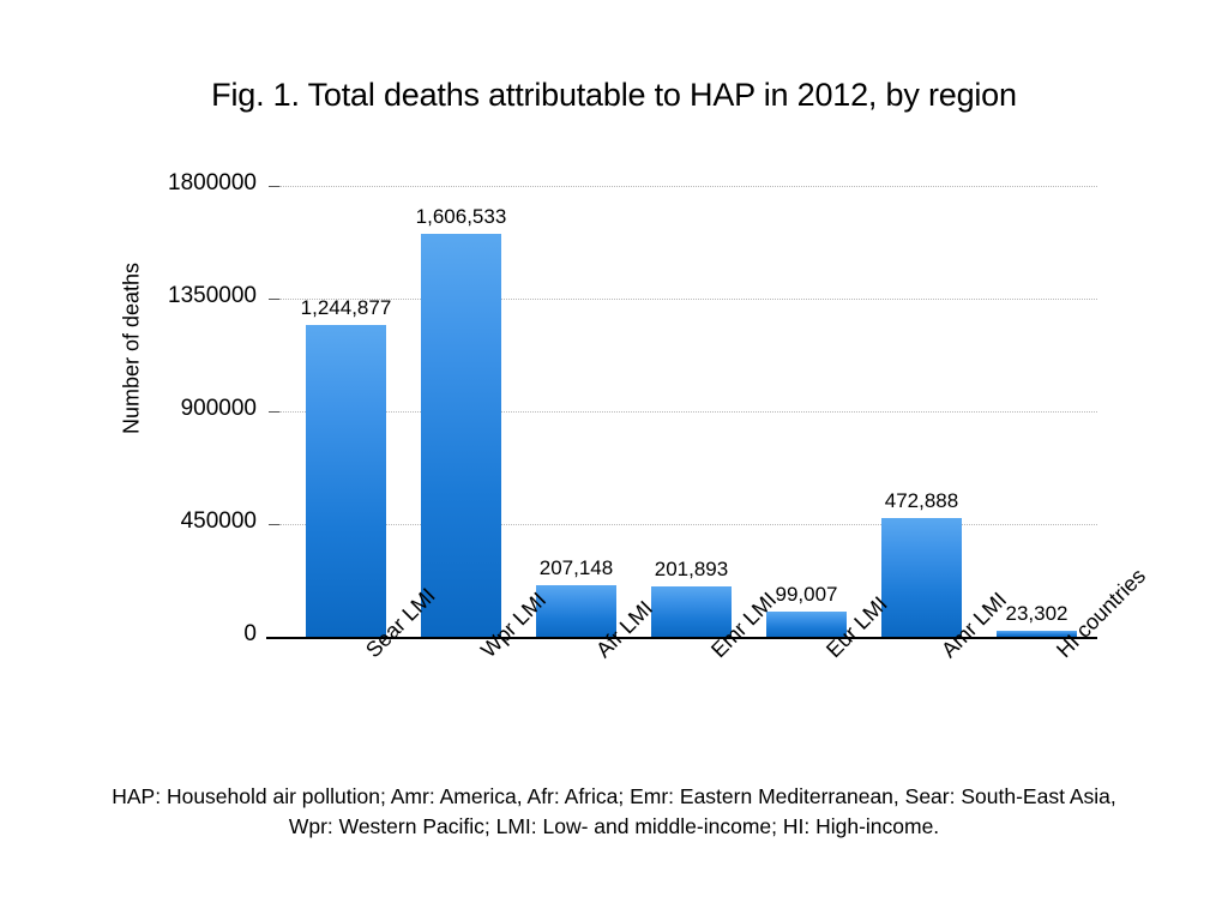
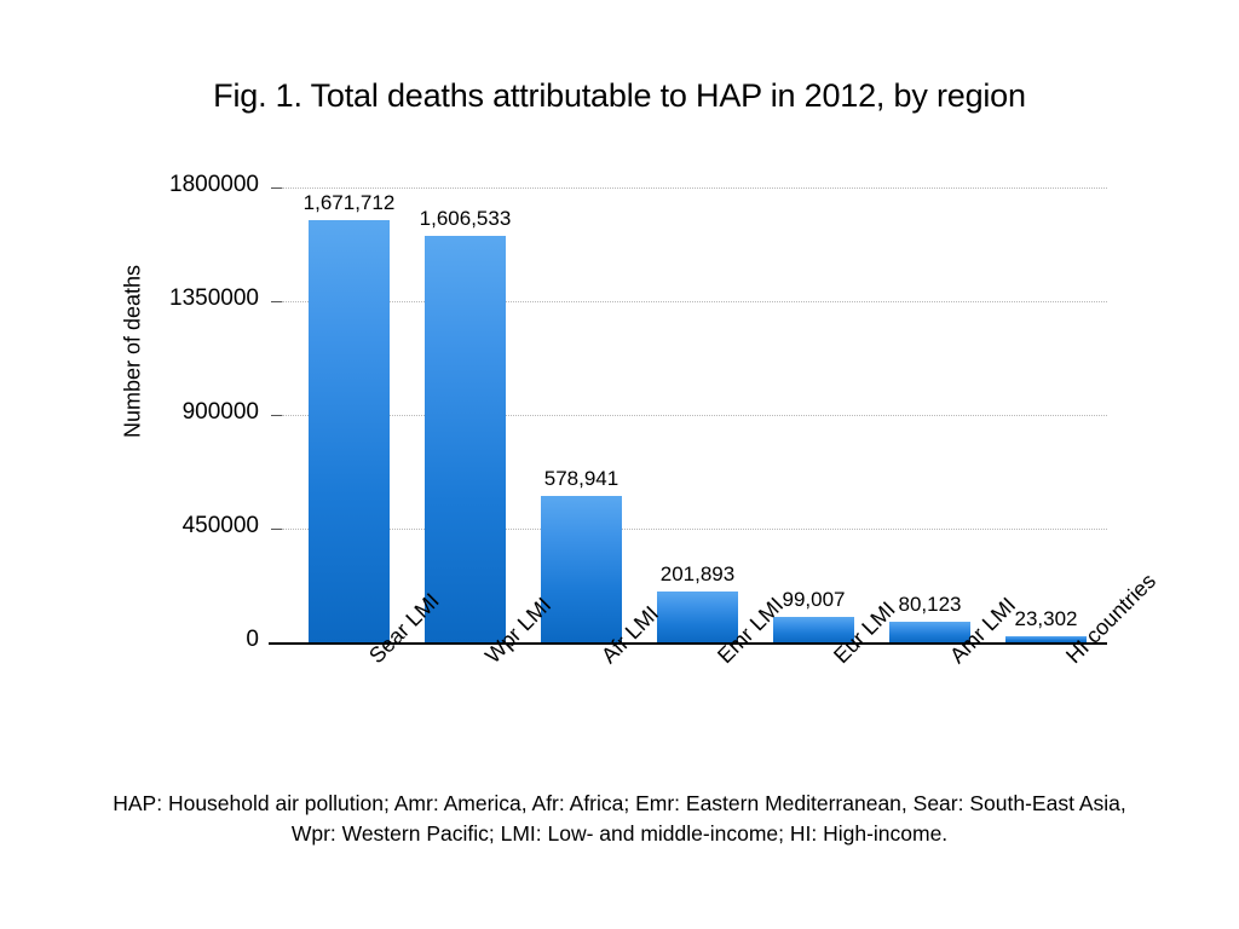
Sear LMI: 1,244,877 -> 1,671,712
Afr LMI: 207,148 -> 578,941
Amr LMI: 472,888 -> 80,123
